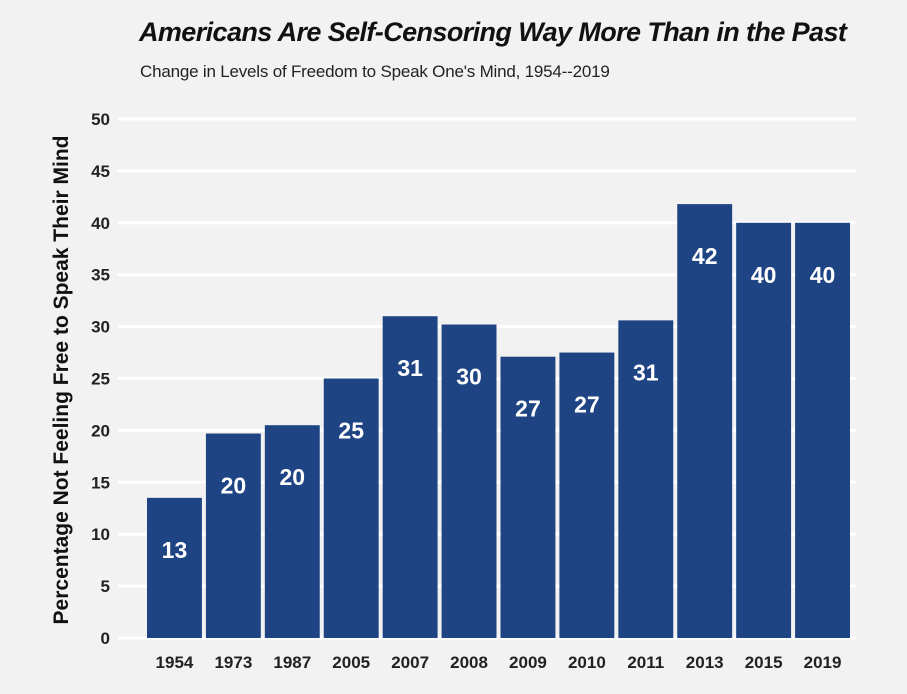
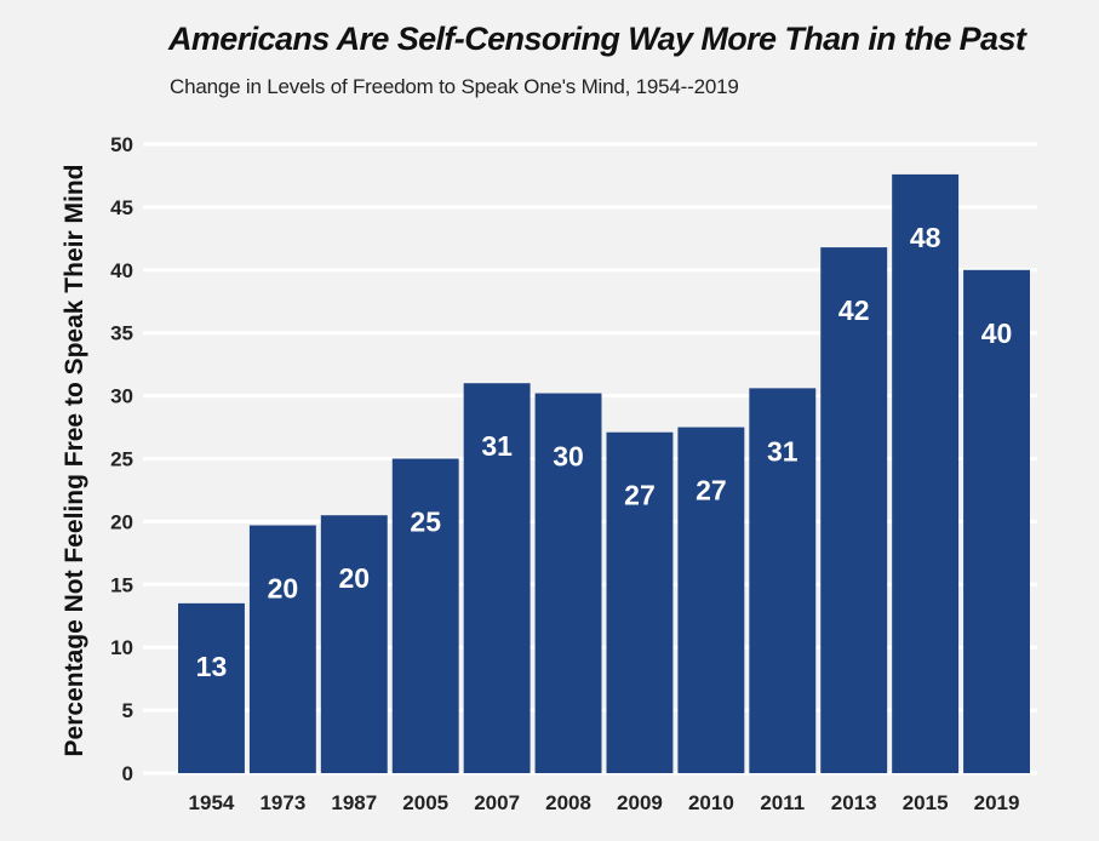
2015: 40 -> 48
